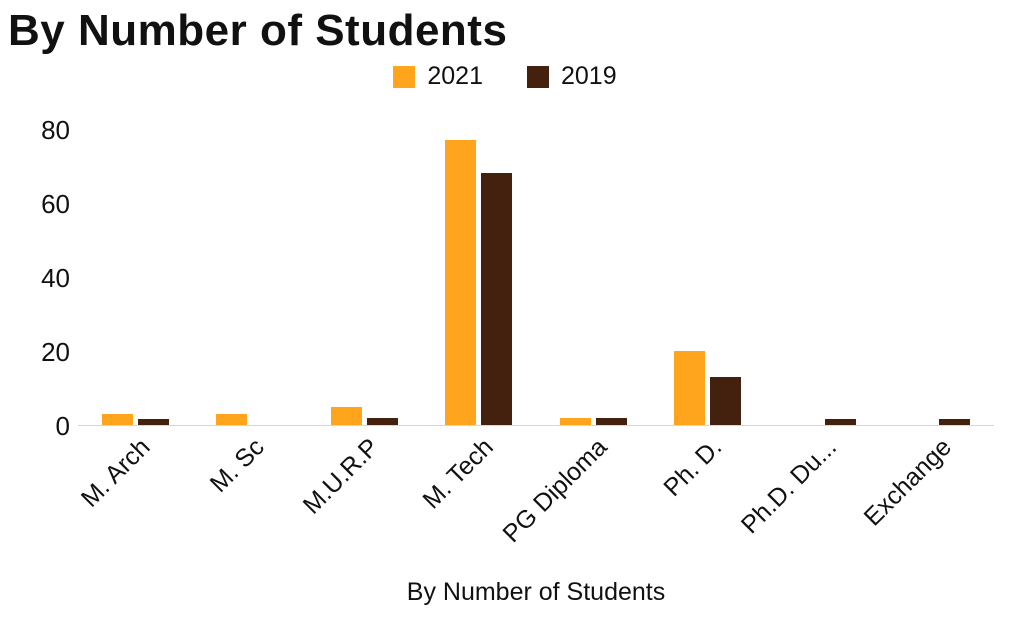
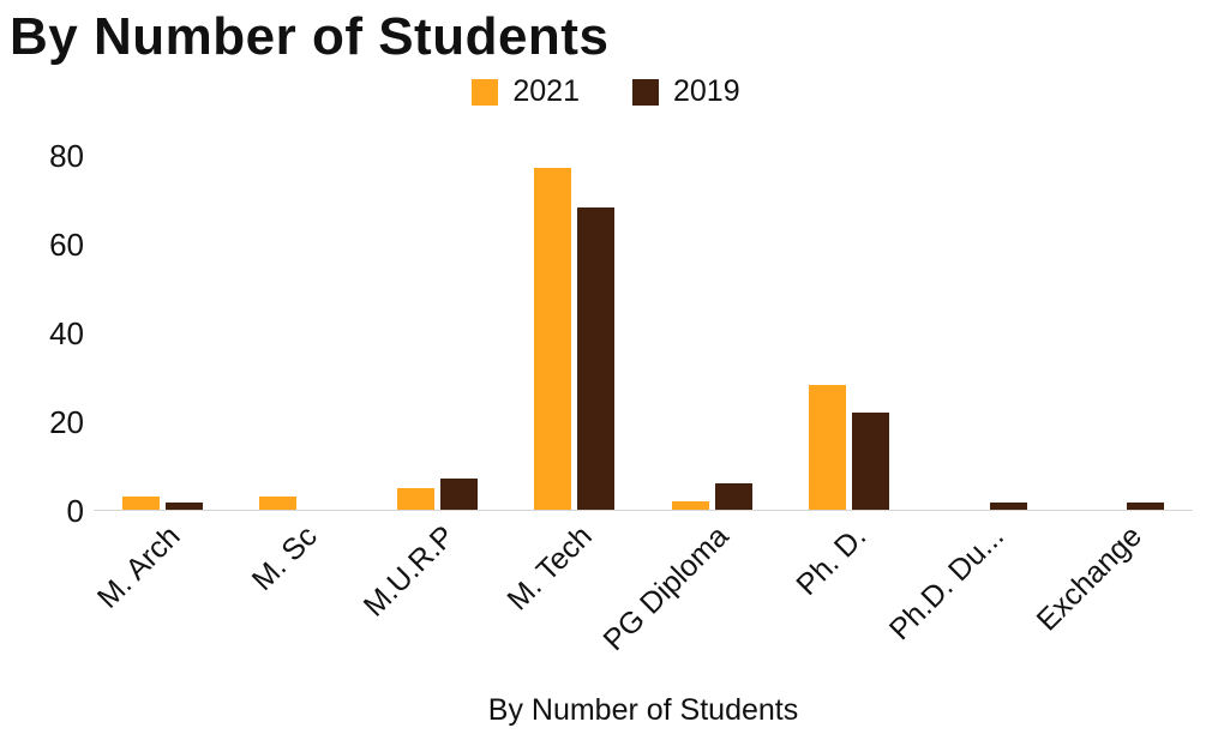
2019/M.U.R.P: 2 -> 7
2019/PG Diploma: 2 -> 6
2021/Ph. D.: 20 -> 28
2019/Ph. D.: 13 -> 22
